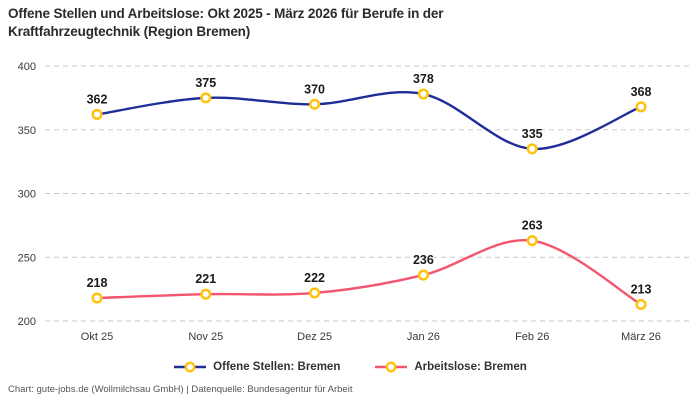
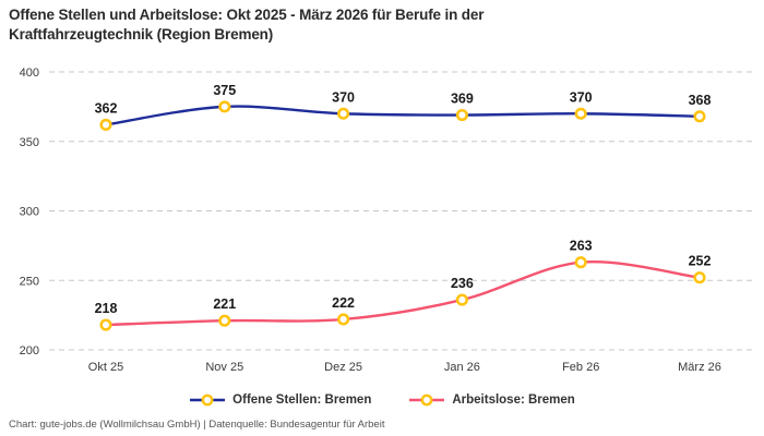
Offene Stellen: Bremen/Jan 26: 378 -> 369
Offene Stellen: Bremen/Feb 26: 335 -> 370
Arbeitslose: Bremen/März 26: 213 -> 252
